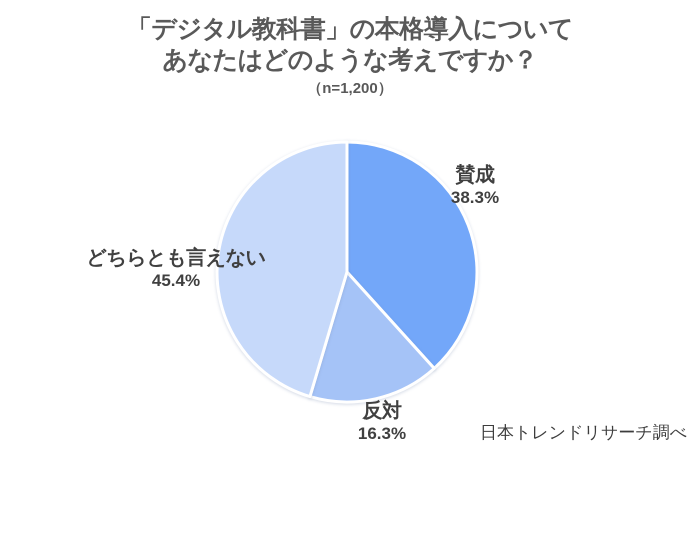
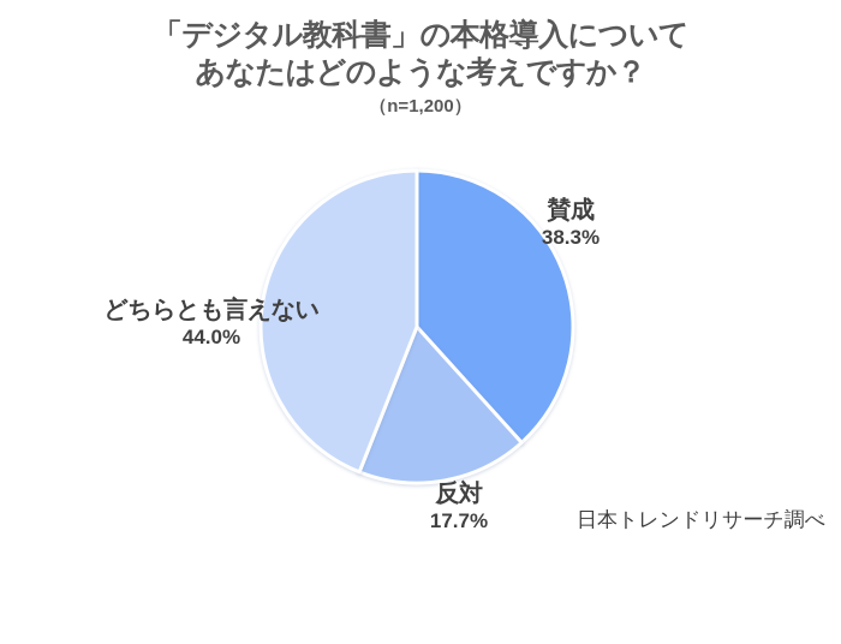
反対: 16.3% -> 17.7%
どちらとも言えない: 45.4% -> 44.0%
